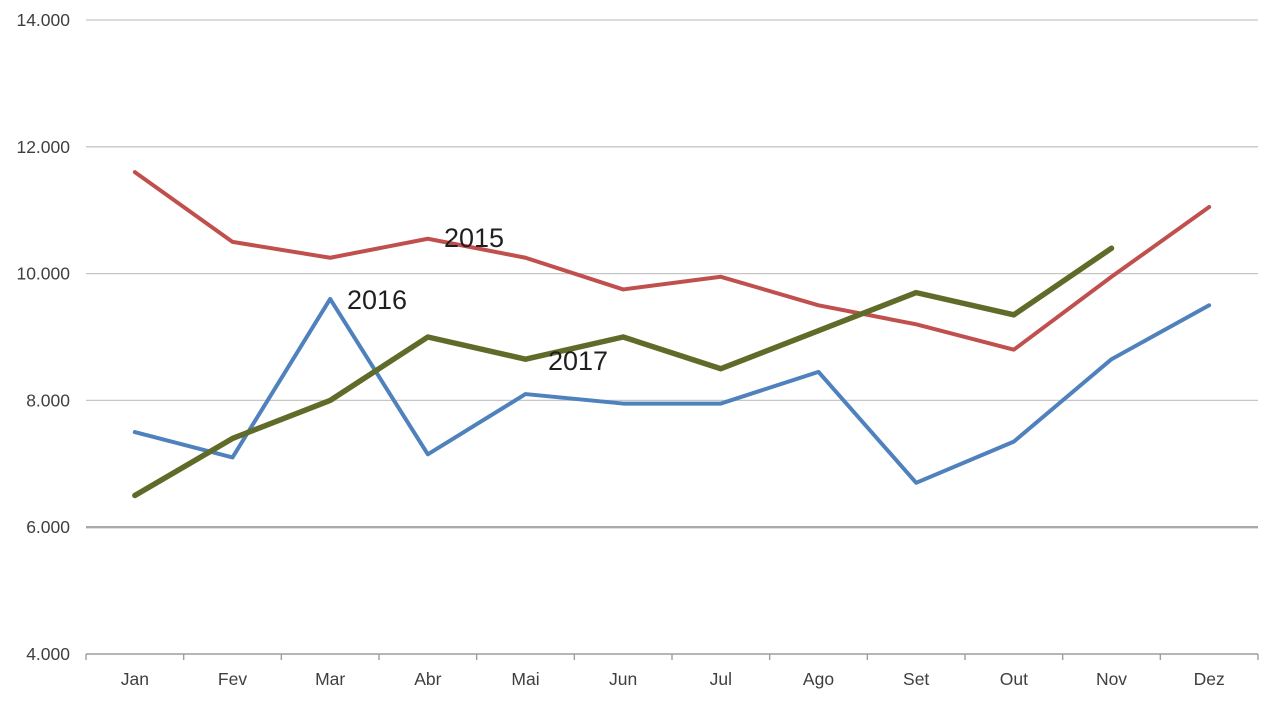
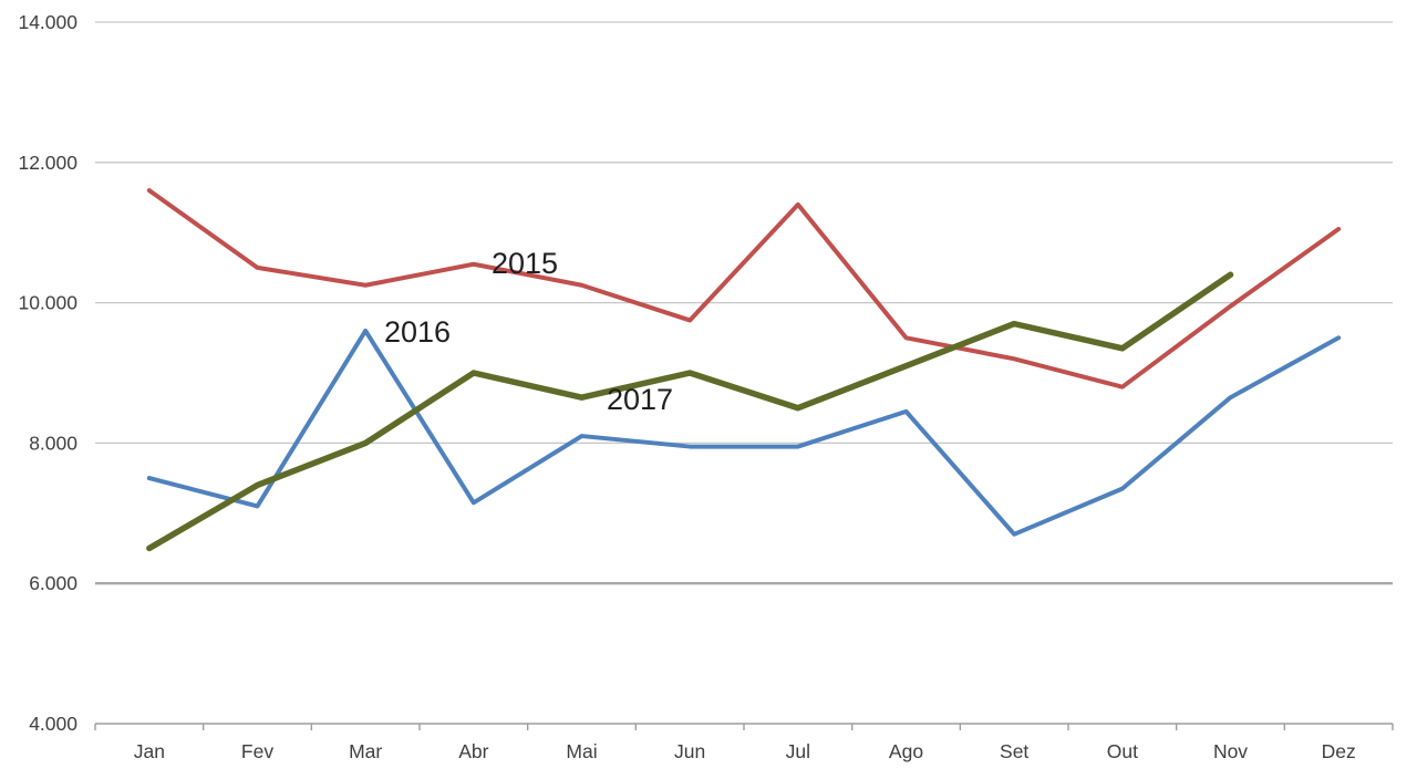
2015/Jul: 10000 -> 11400
